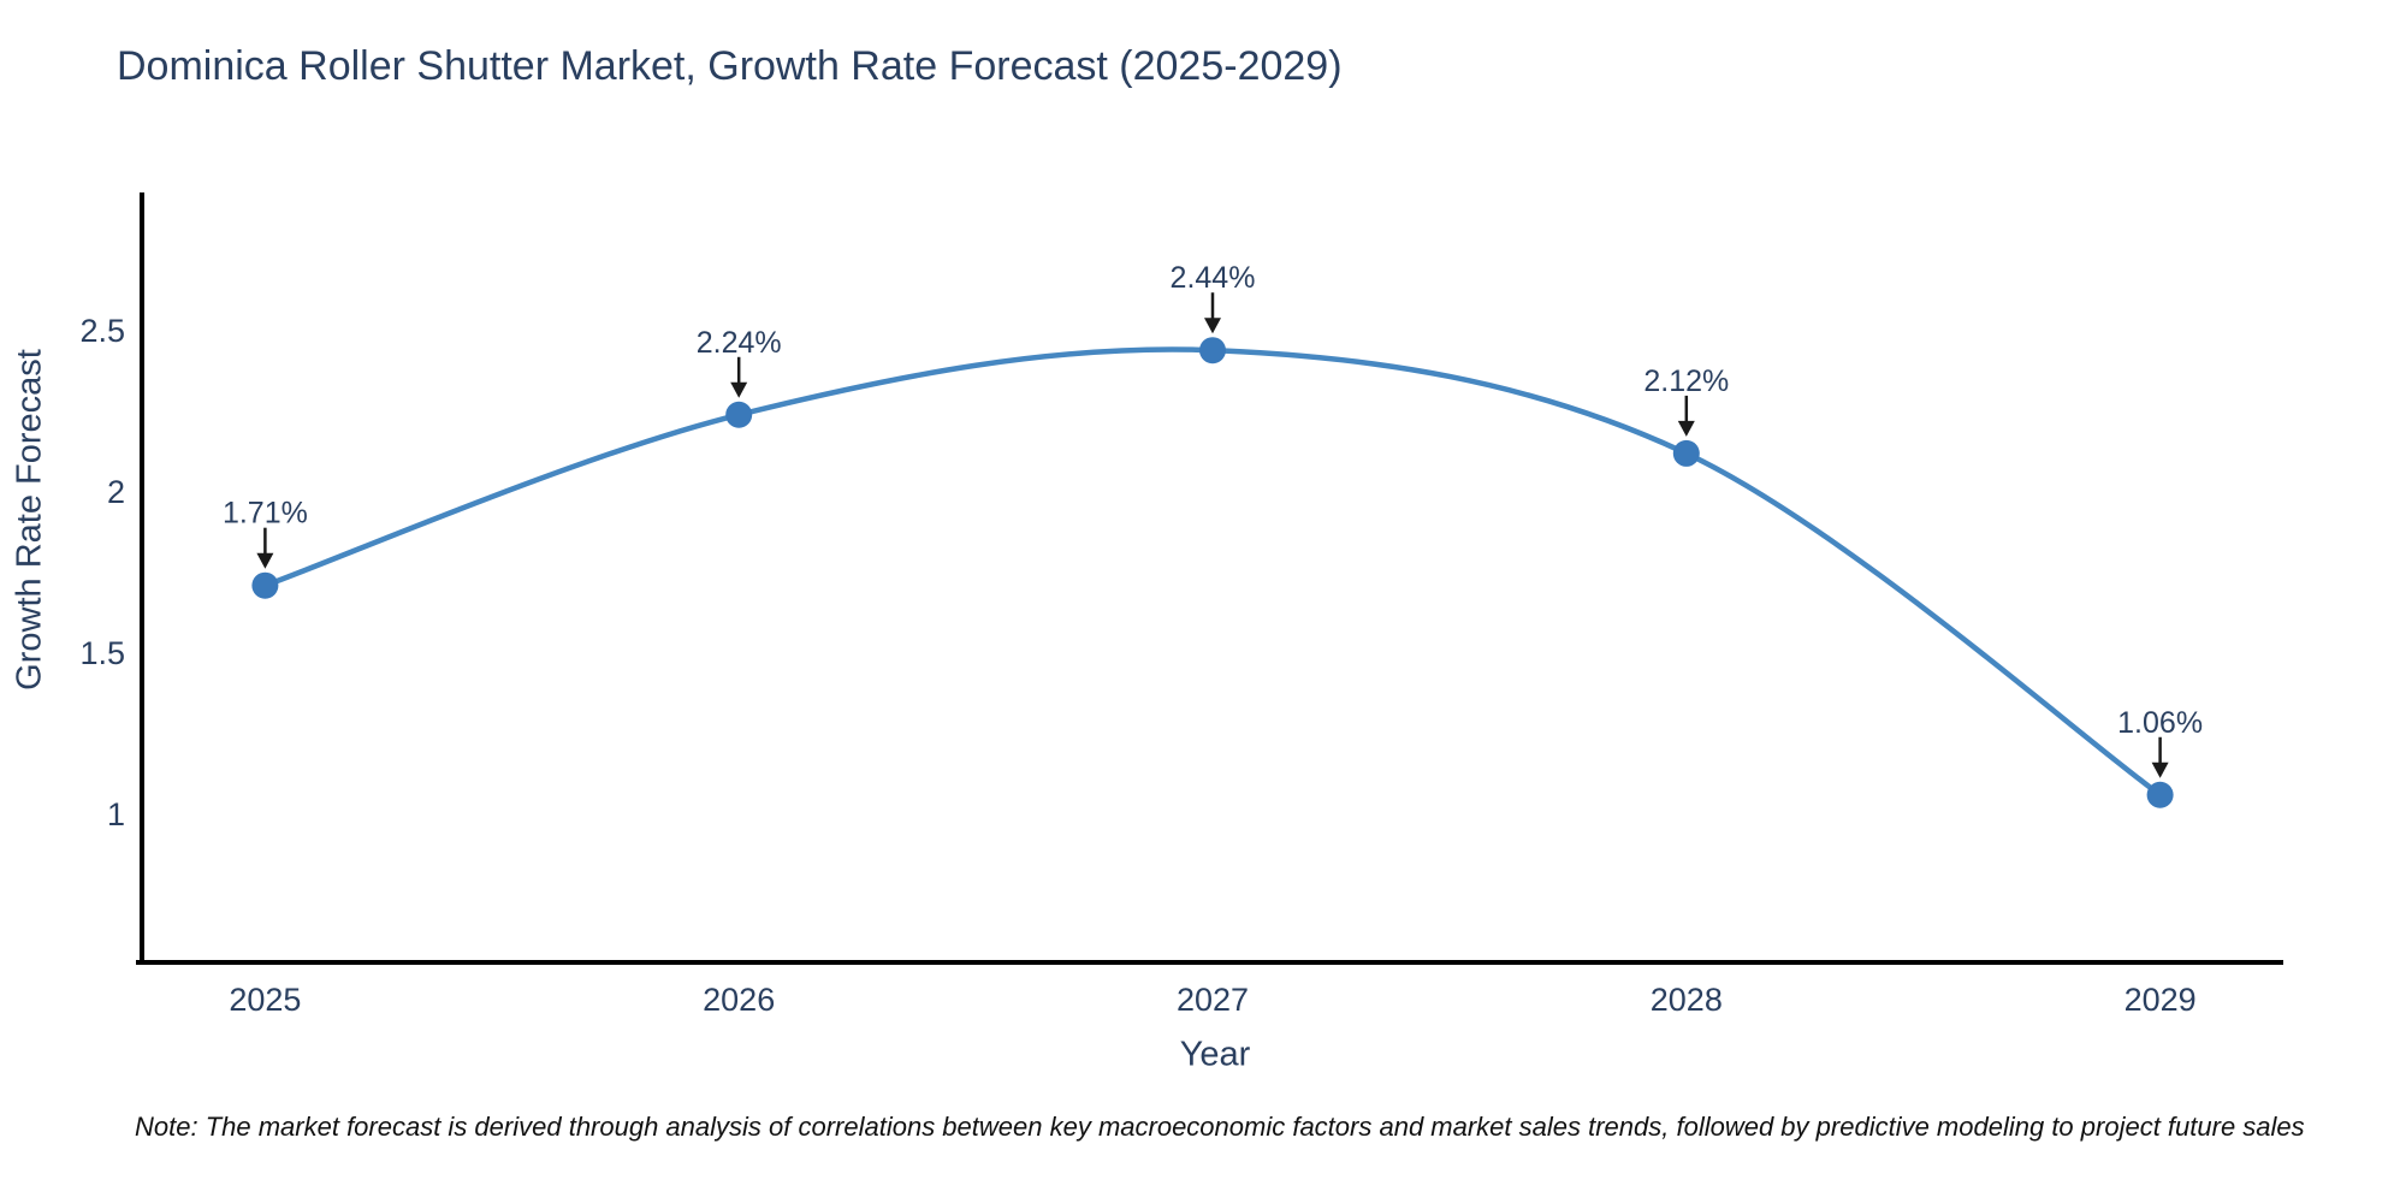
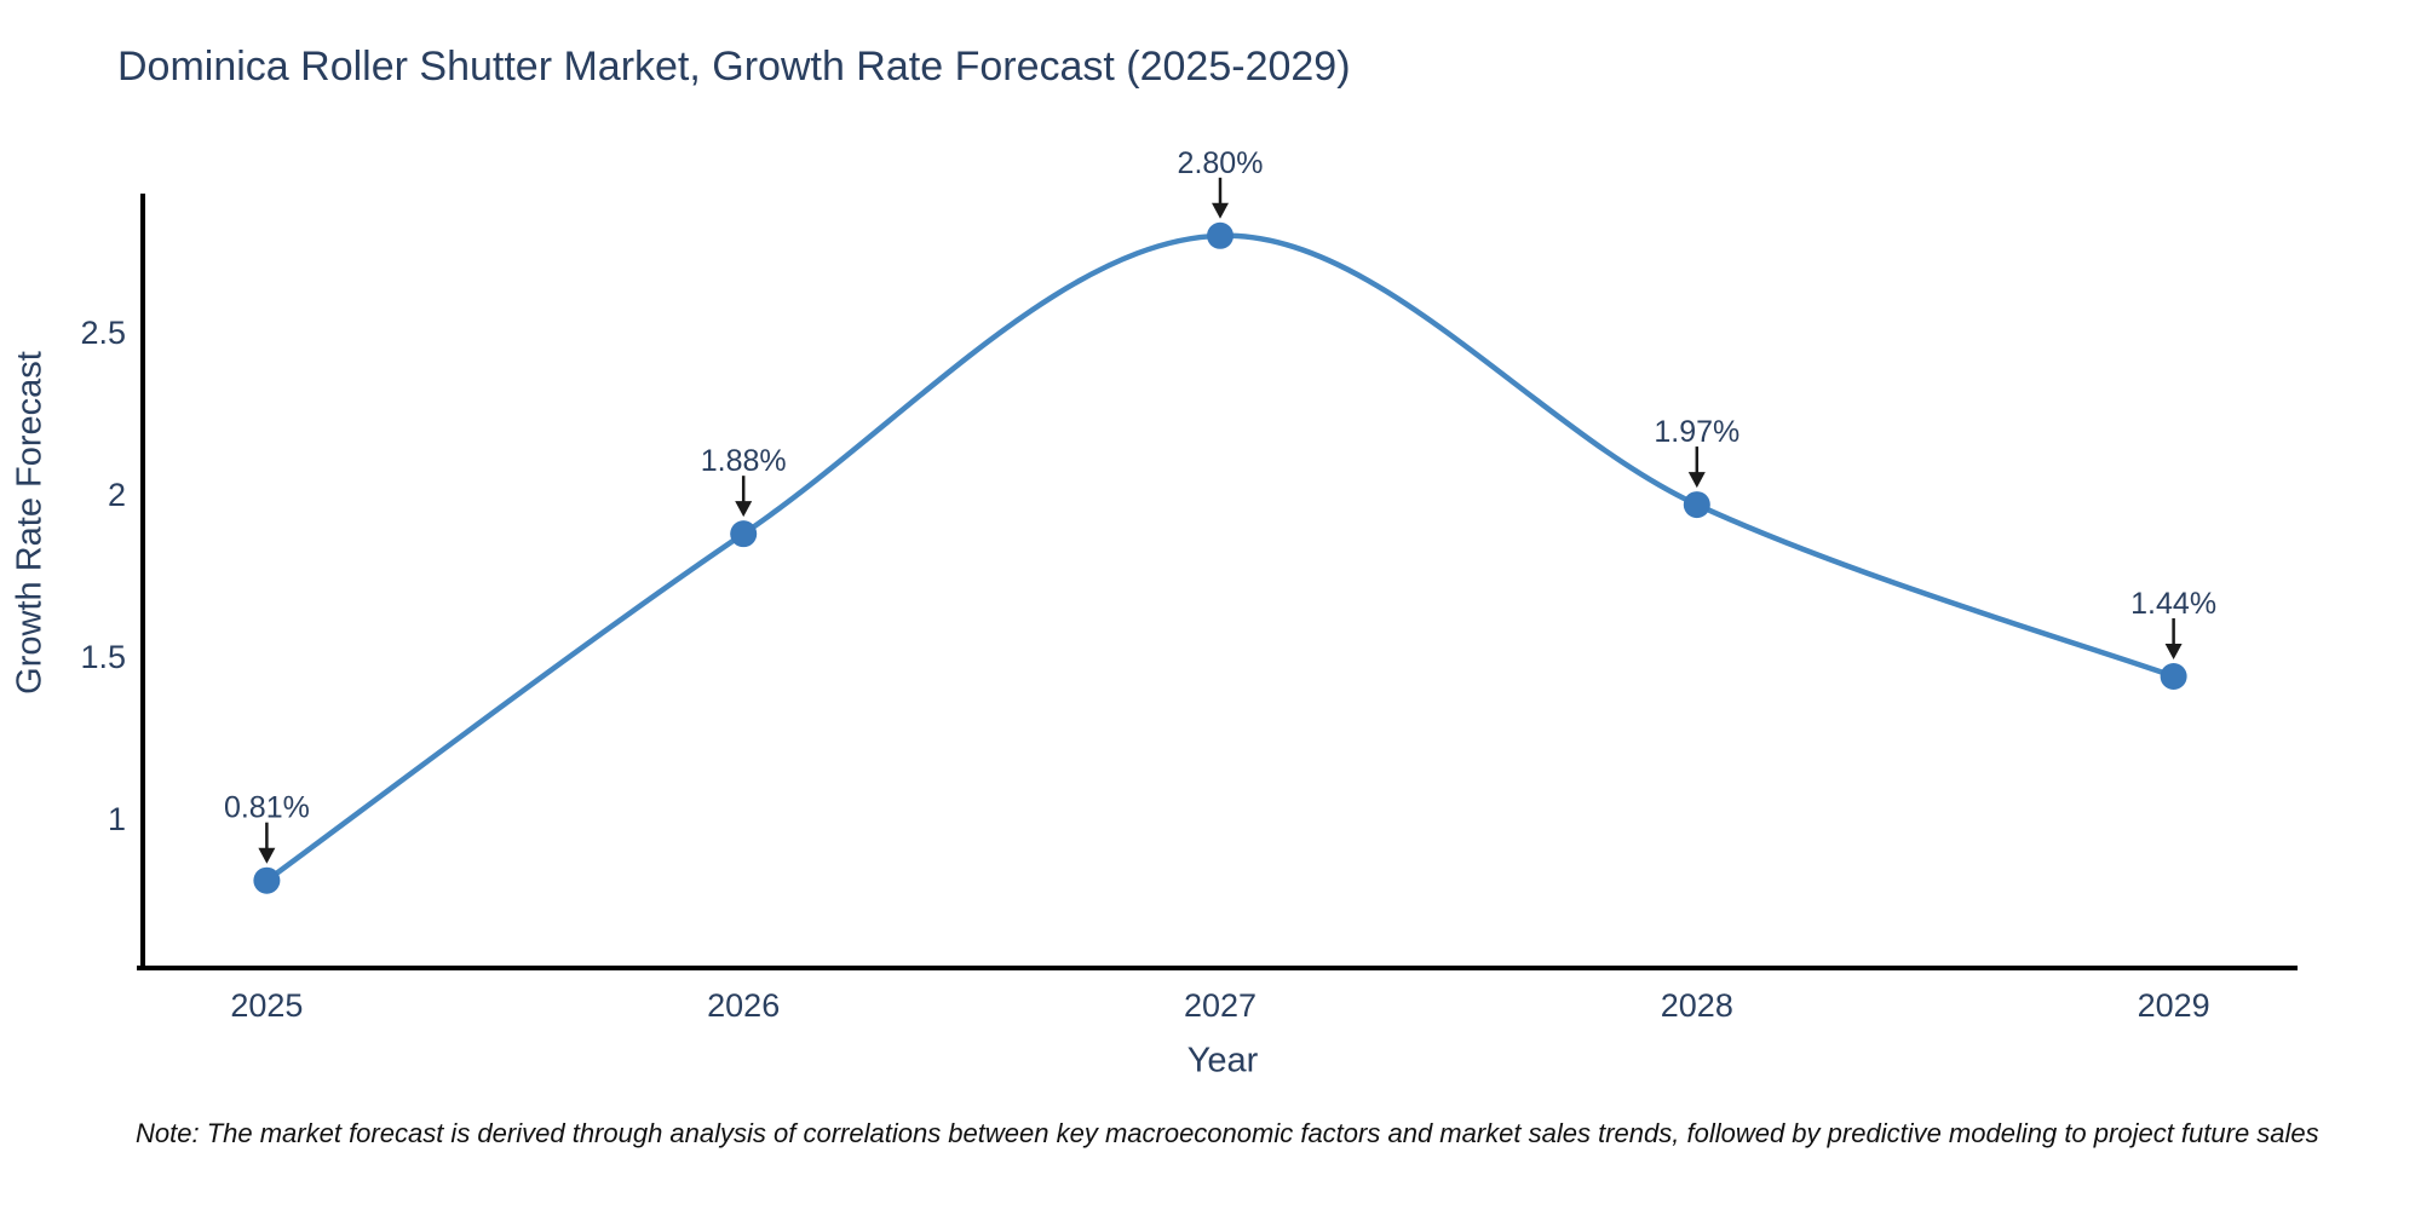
2025: 1.71% -> 0.81%
2026: 2.24% -> 1.88%
2027: 2.44% -> 2.80%
2028: 2.12% -> 1.97%
2029: 1.06% -> 1.44%
